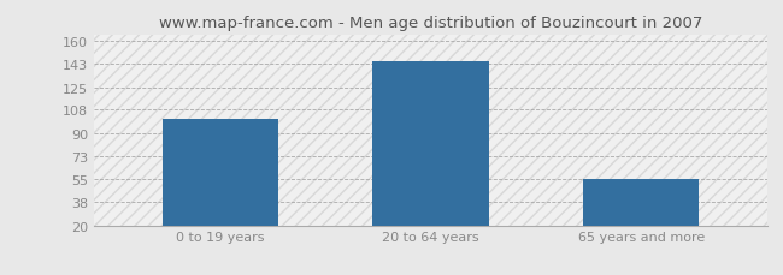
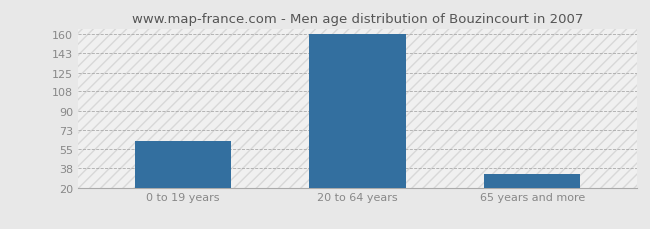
0 to 19 years: 101 -> 63
20 to 64 years: 145 -> 160
65 years and more: 55 -> 32
